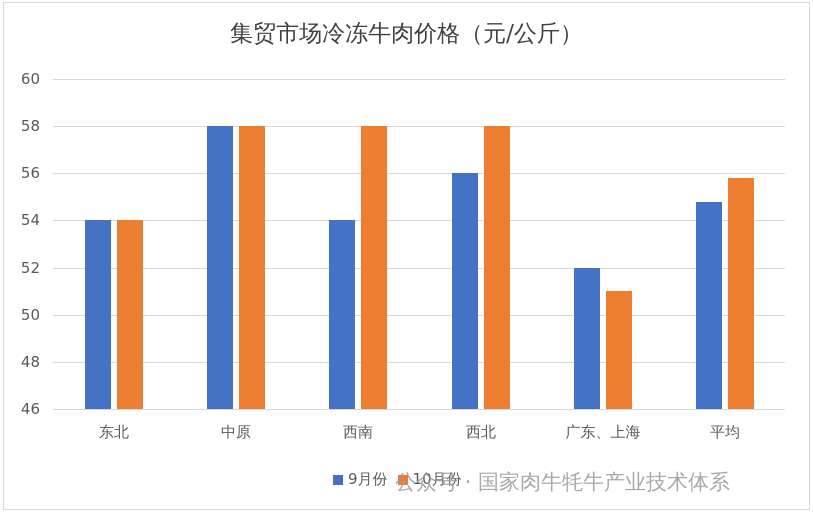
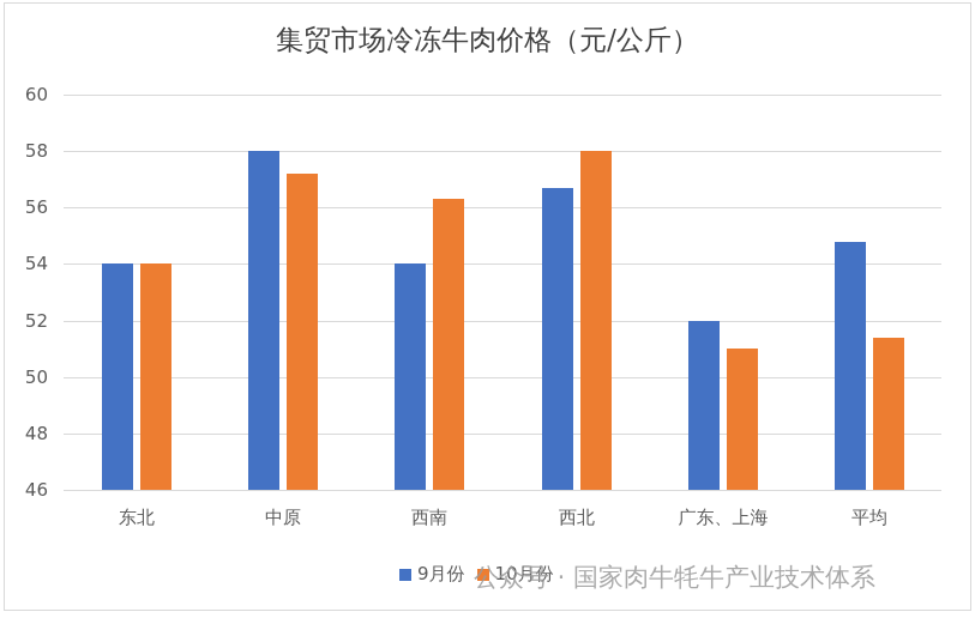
10月份/中原: 58.0 -> 57.2
10月份/西南: 58.0 -> 56.3
9月份/西北: 56.0 -> 56.7
10月份/平均: 55.8 -> 51.4
